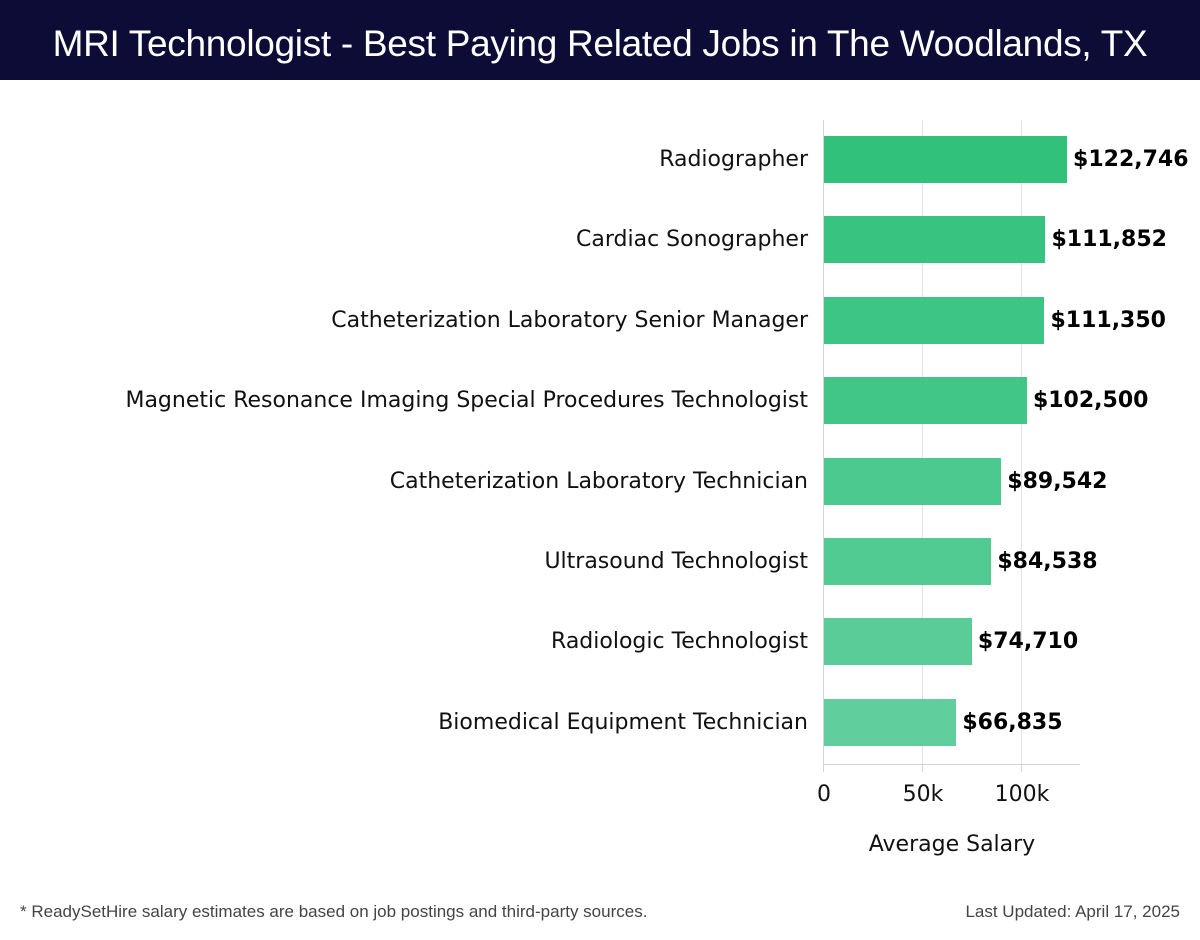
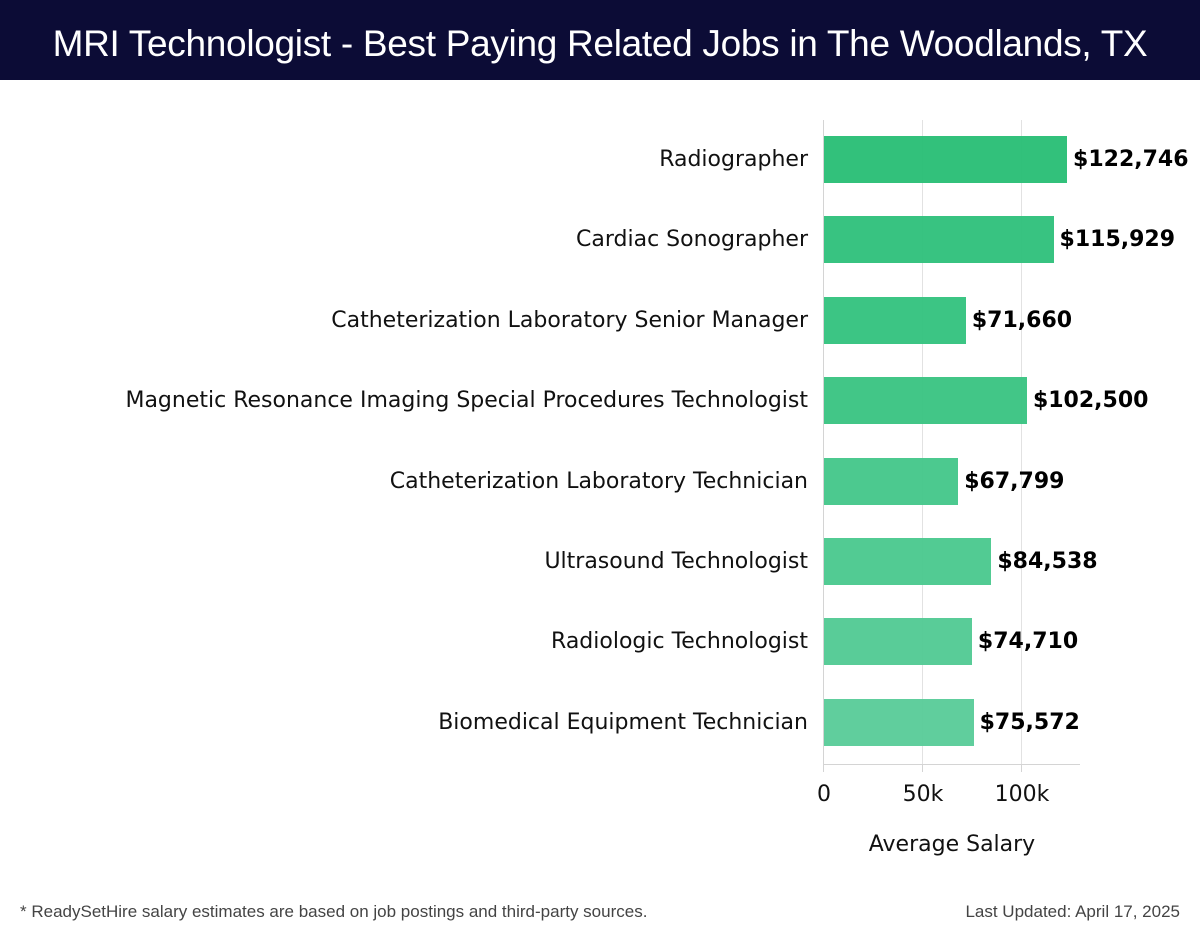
Cardiac Sonographer: $111,852 -> $115,929
Catheterization Laboratory Senior Manager: $111,350 -> $71,660
Catheterization Laboratory Technician: $89,542 -> $67,799
Biomedical Equipment Technician: $66,835 -> $75,572
